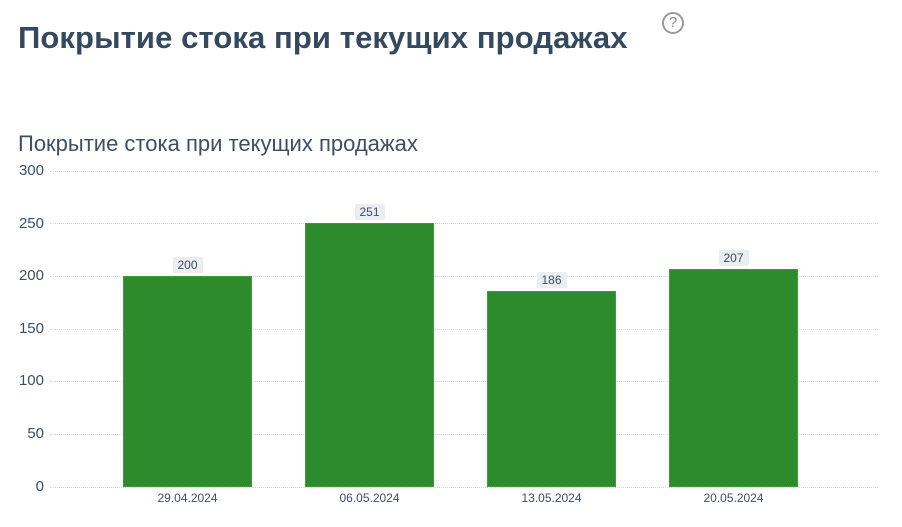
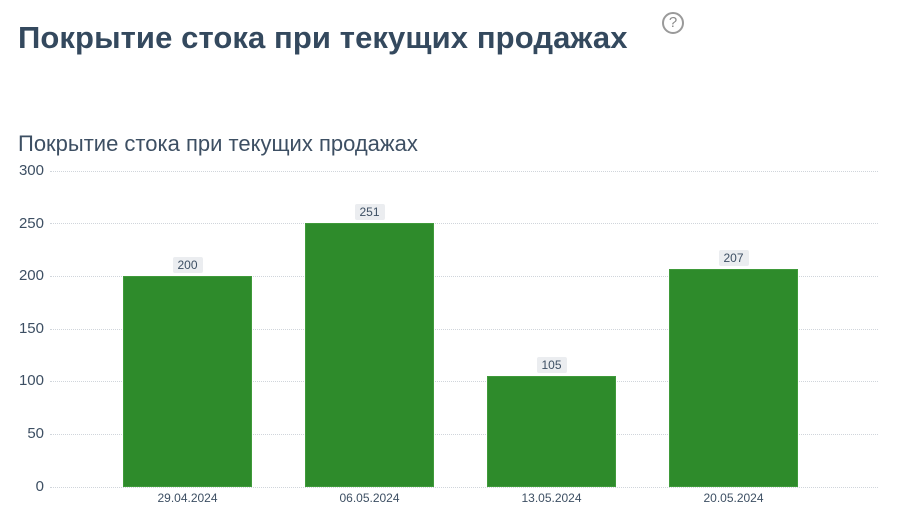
13.05.2024: 186 -> 105
